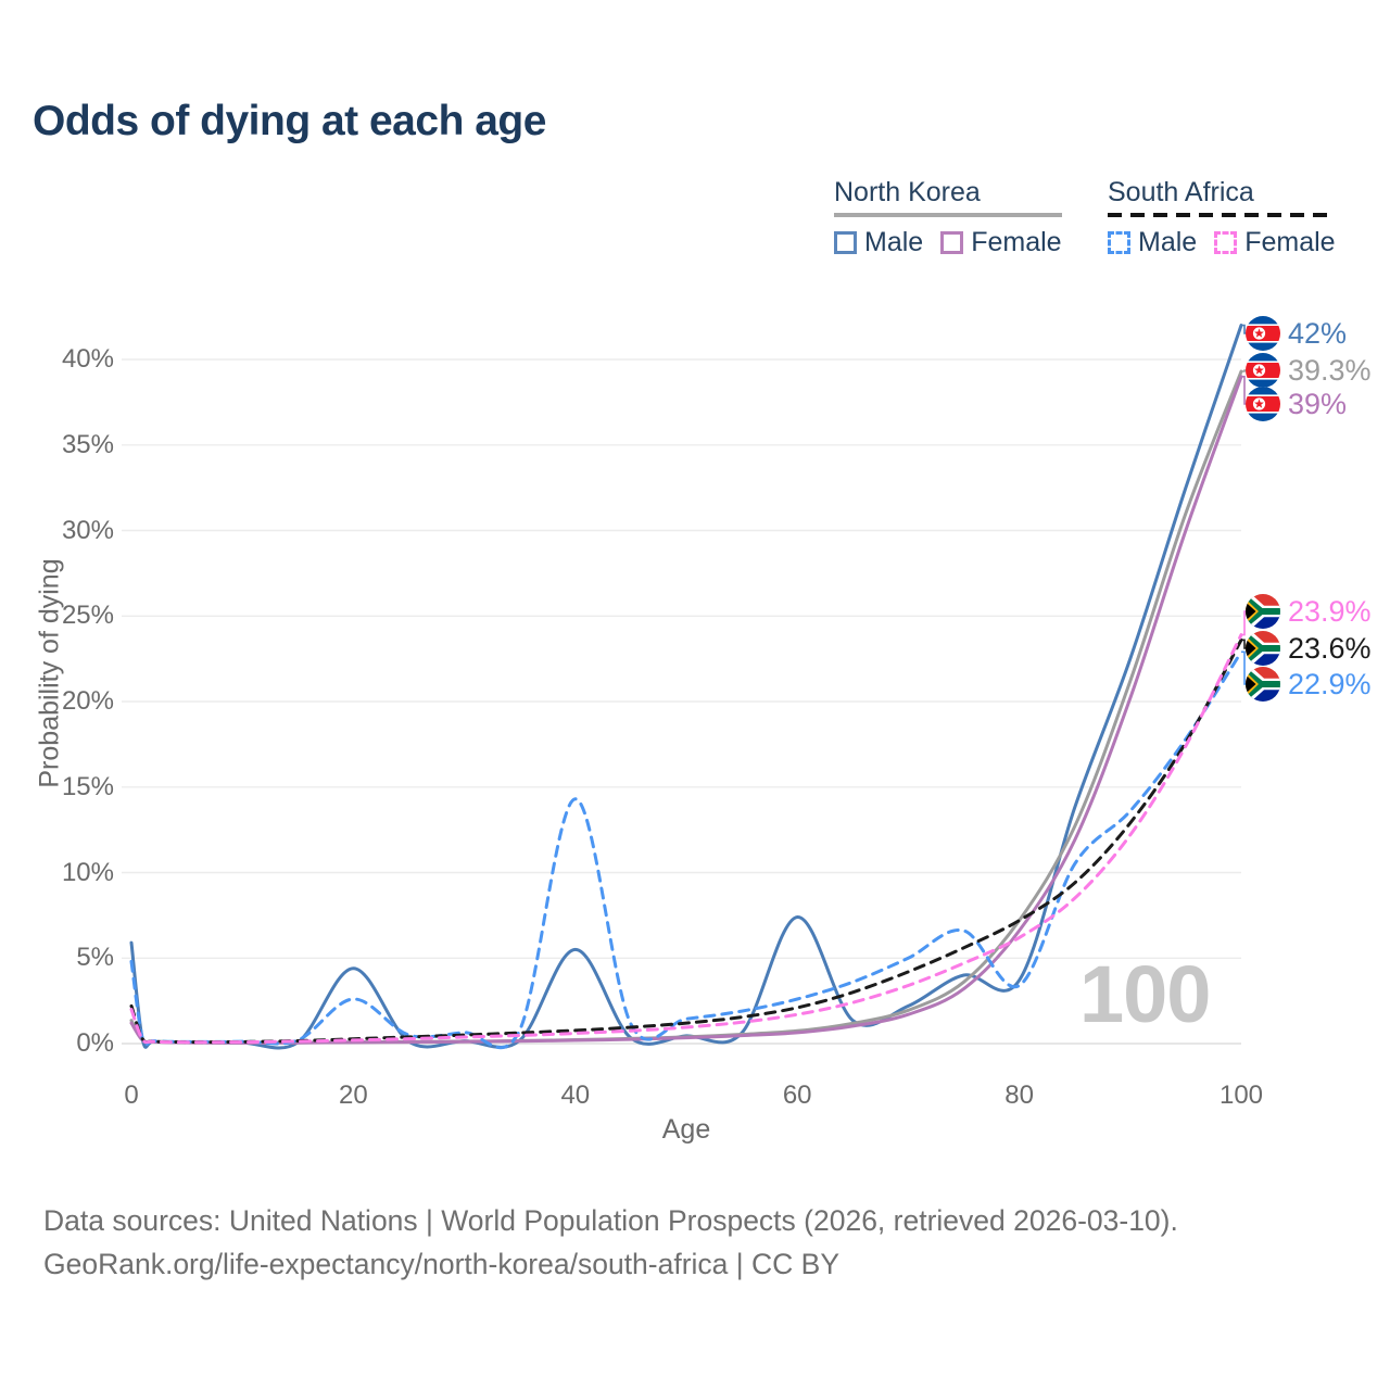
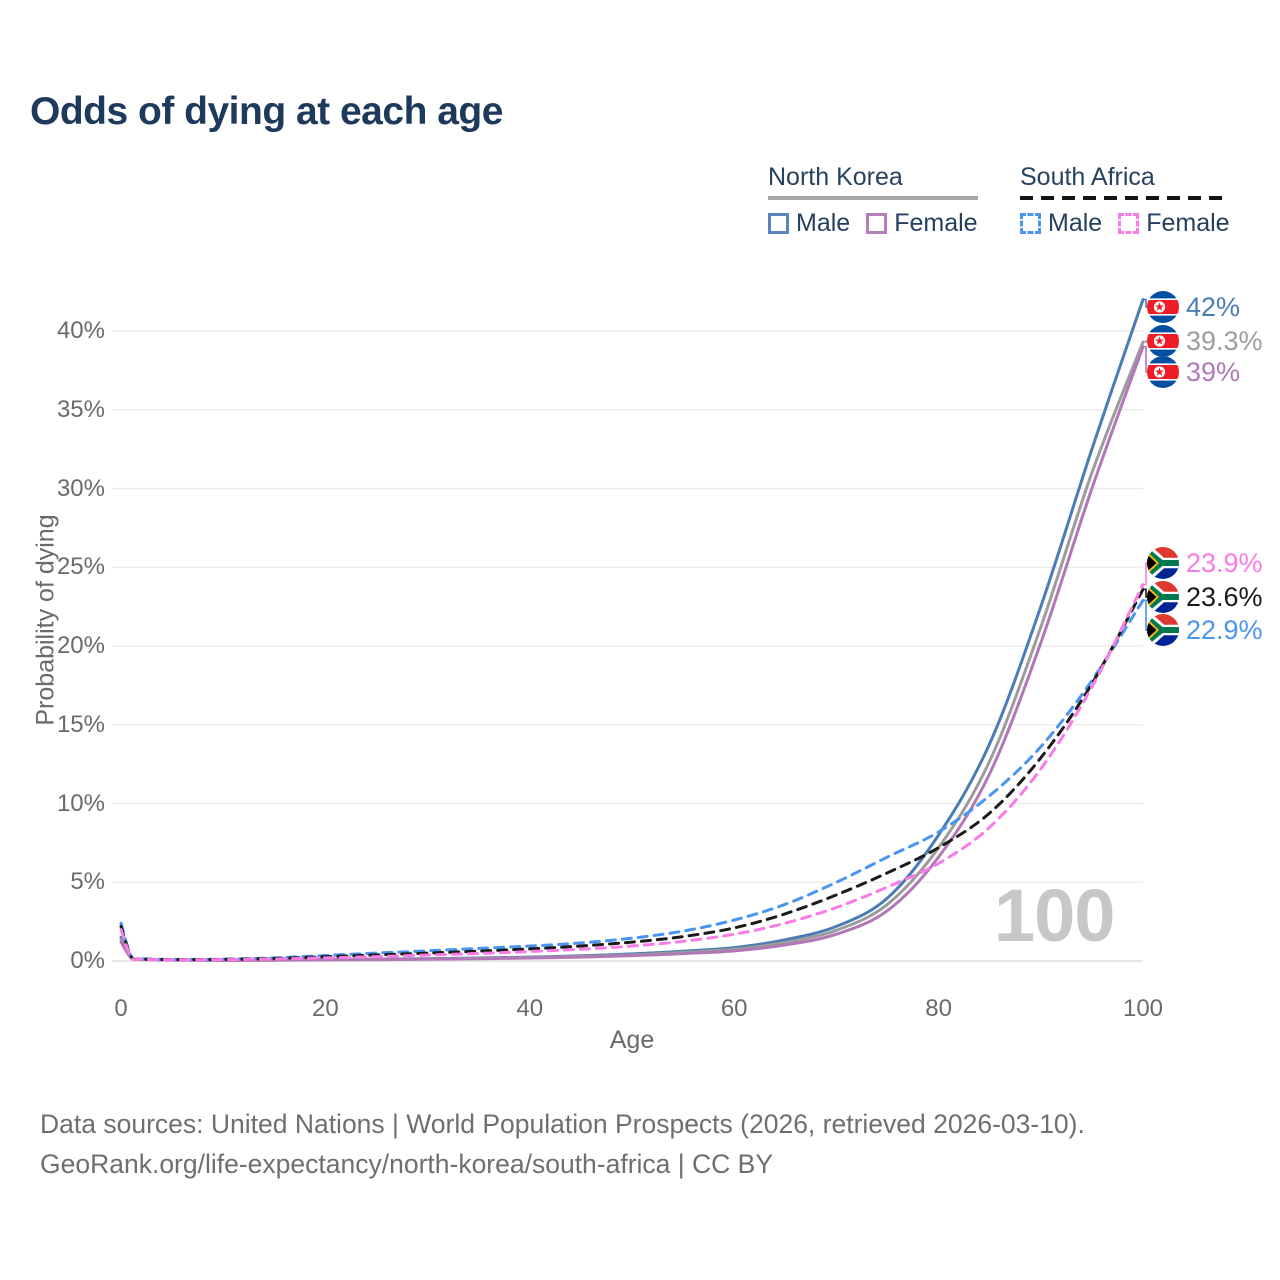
North Korea Male/0: 5.9% -> 1.5%
South Africa Male/0: 4.8% -> 2.4%
North Korea Male/20: 4.4% -> 0.1%
South Africa Male/20: 2.6% -> 0.3%
North Korea Male/40: 5.5% -> 0.2%
South Africa Male/40: 14.3% -> 0.9%
North Korea Male/60: 7.4% -> 0.8%
North Korea Male/80: 3.7% -> 8.0%
South Africa Male/80: 3.4% -> 8.2%
